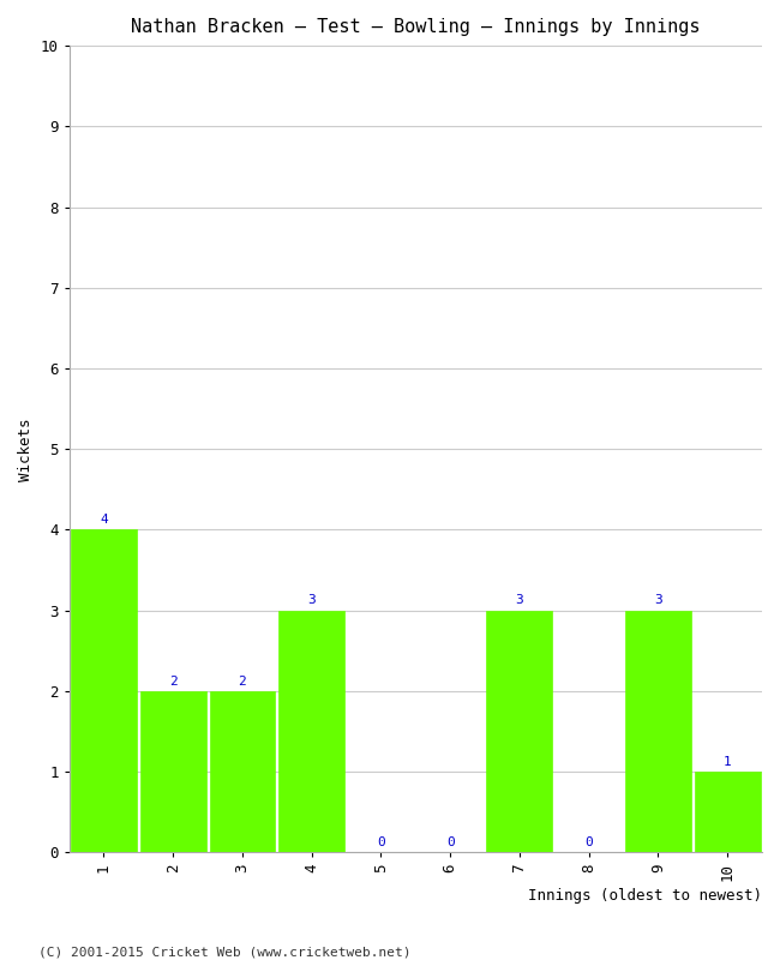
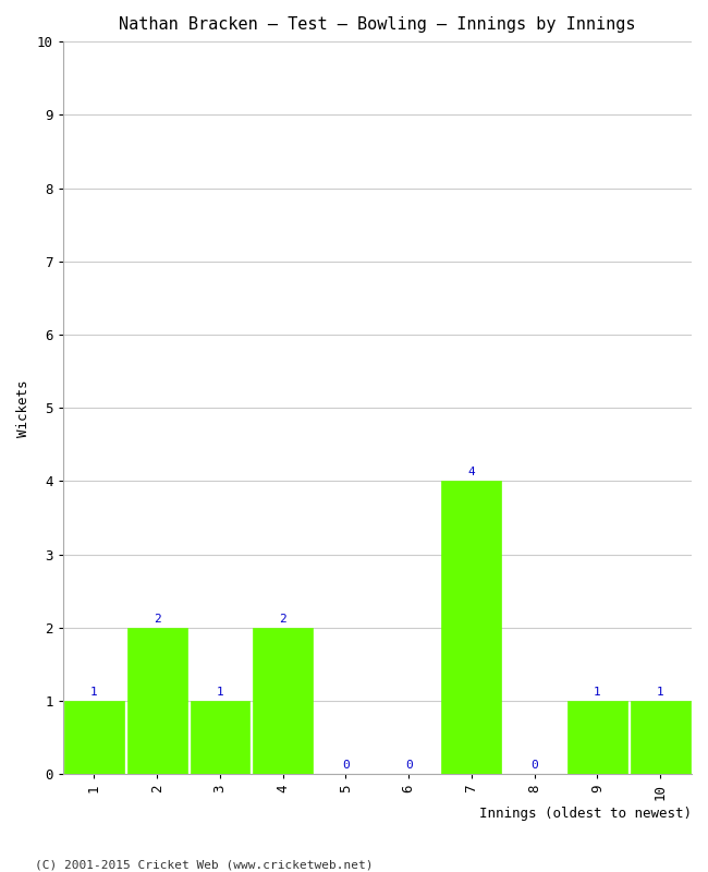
1: 4 -> 1
3: 2 -> 1
4: 3 -> 2
7: 3 -> 4
9: 3 -> 1
